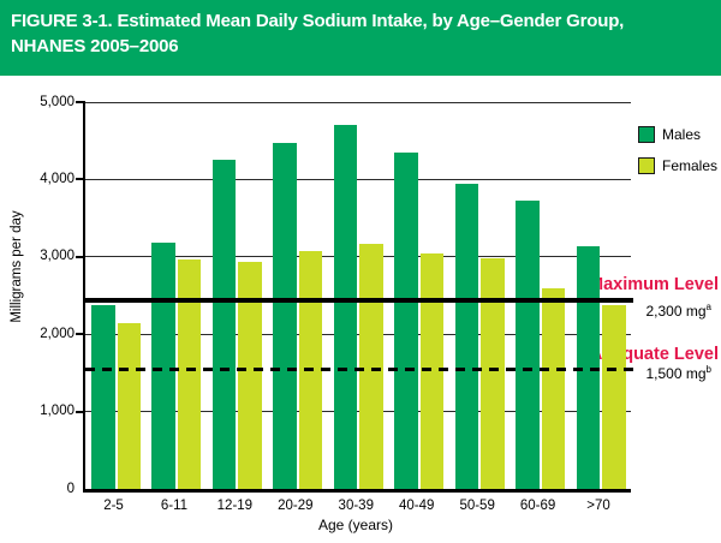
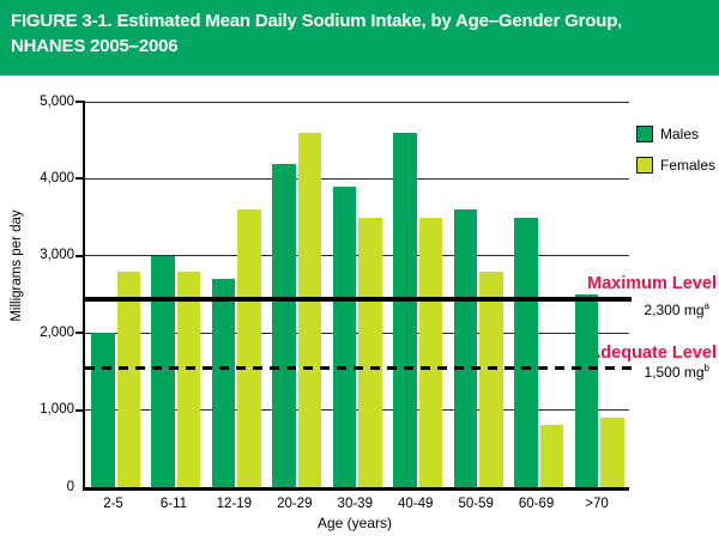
Males/2-5: 2400 -> 2000
Females/2-5: 2200 -> 2800
Males/6-11: 3200 -> 3000
Females/6-11: 3000 -> 2800
Males/12-19: 4300 -> 2700
Females/12-19: 2900 -> 3600
Males/20-29: 4500 -> 4200
Females/20-29: 3100 -> 4600
Males/30-39: 4700 -> 3900
Females/30-39: 3200 -> 3500
Males/40-49: 4400 -> 4600
Females/40-49: 3000 -> 3500
Males/50-59: 4000 -> 3600
Females/50-59: 3000 -> 2800
Males/60-69: 3700 -> 3500
Females/60-69: 2600 -> 800
Males/>70: 3100 -> 2500
Females/>70: 2400 -> 900
